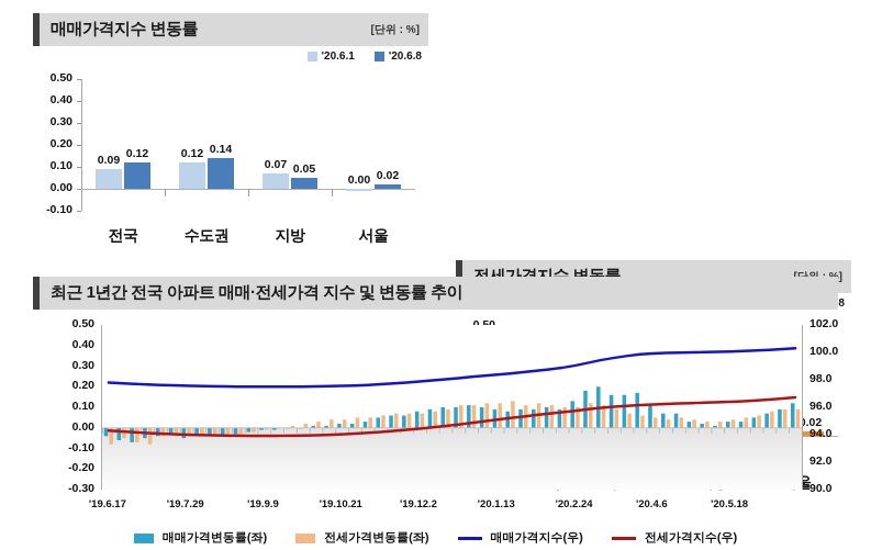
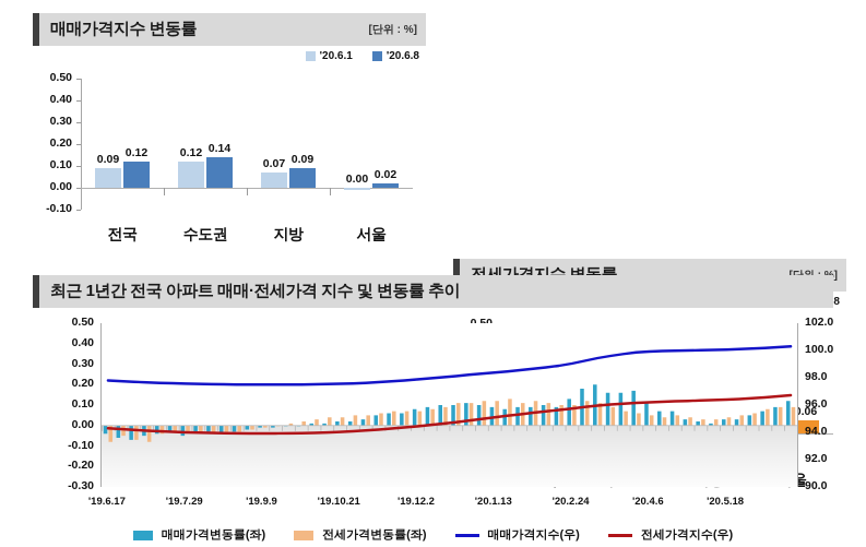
매매가격지수 변동률/'20.6.8/지방: 0.05 -> 0.09
전세가격지수 변동률/'20.6.1/전국: 0.14 -> 0.08
전세가격지수 변동률/'20.6.1/지방: 0.02 -> 0.04
전세가격지수 변동률/'20.6.8/서울: 0.02 -> 0.06
